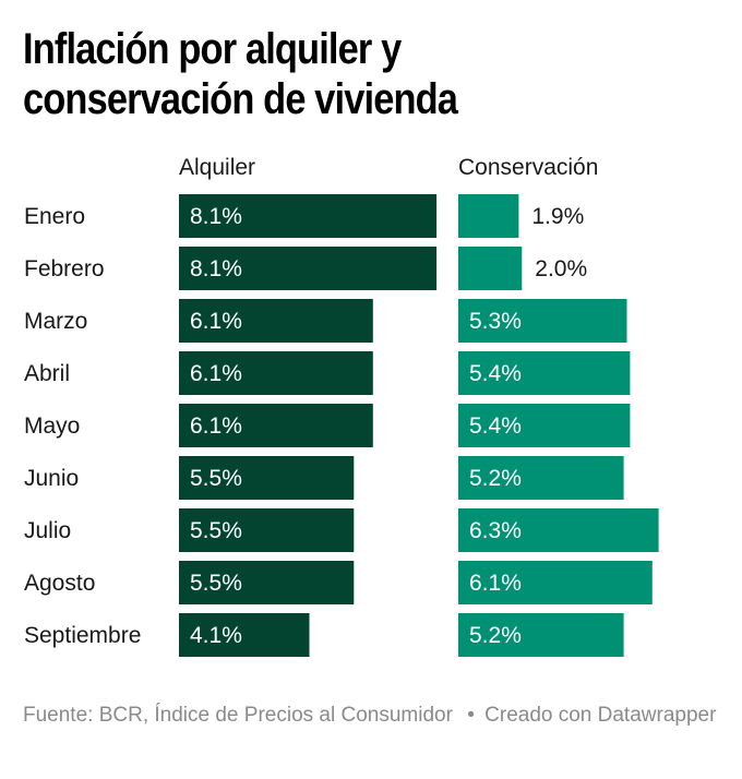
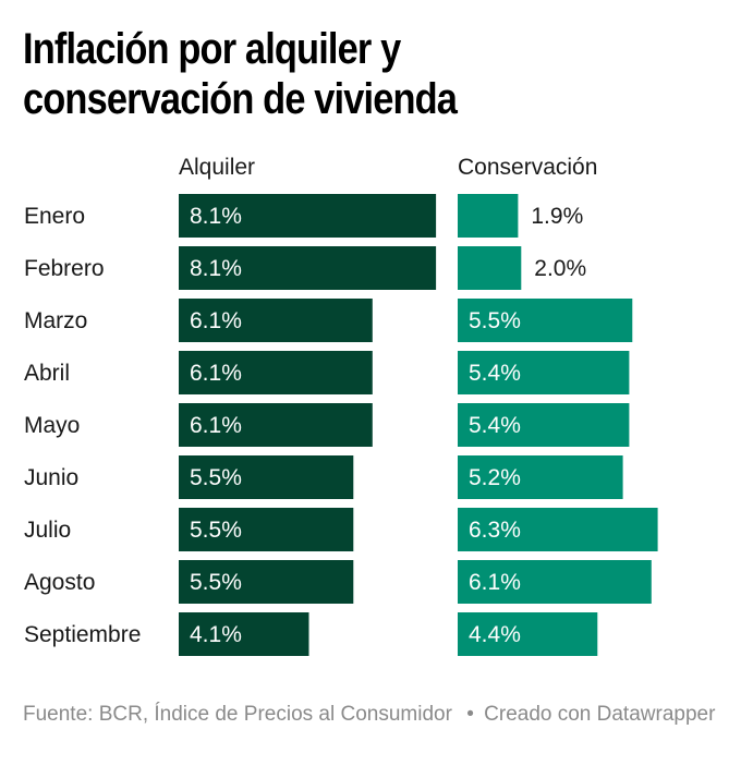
Conservación/Marzo: 5.3% -> 5.5%
Conservación/Septiembre: 5.2% -> 4.4%
